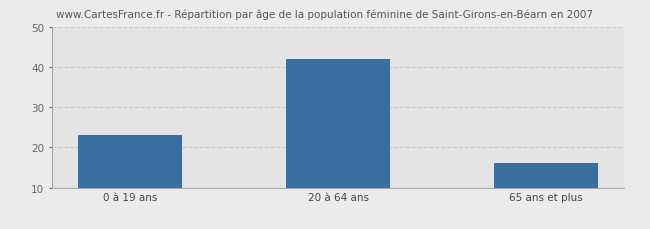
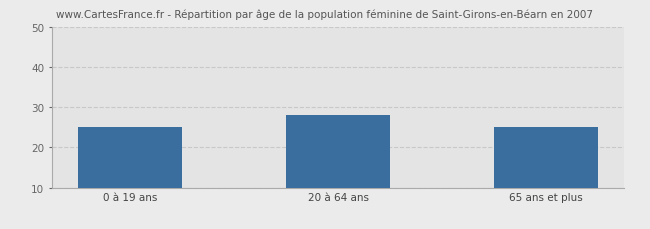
0 à 19 ans: 23 -> 25
20 à 64 ans: 42 -> 28
65 ans et plus: 16 -> 25
